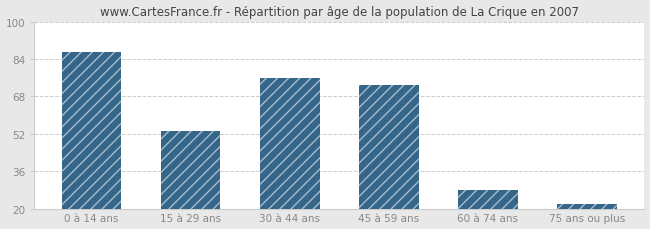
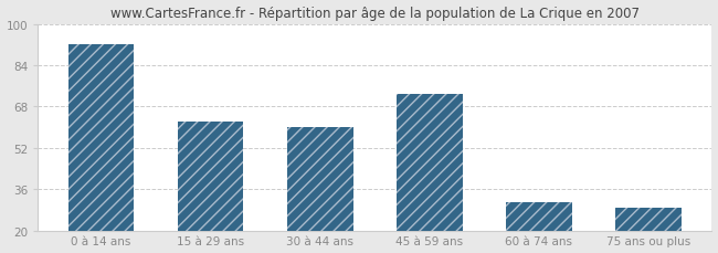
0 à 14 ans: 87 -> 92
15 à 29 ans: 53 -> 62
30 à 44 ans: 76 -> 60
60 à 74 ans: 28 -> 31
75 ans ou plus: 22 -> 29
